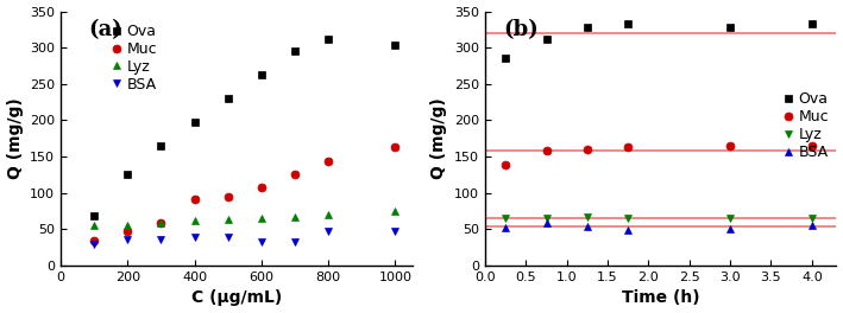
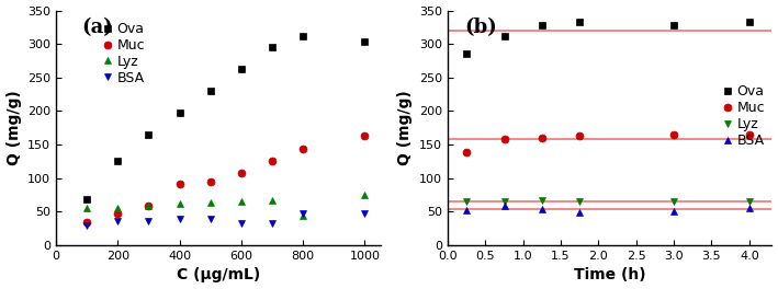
Lyz/800: 70 -> 44
